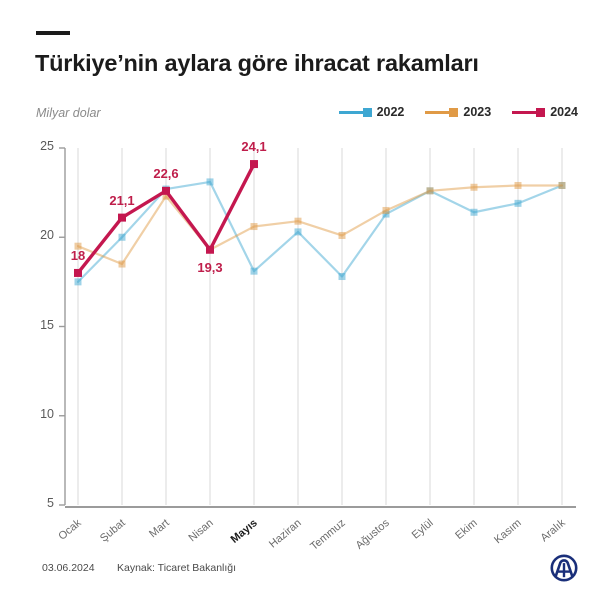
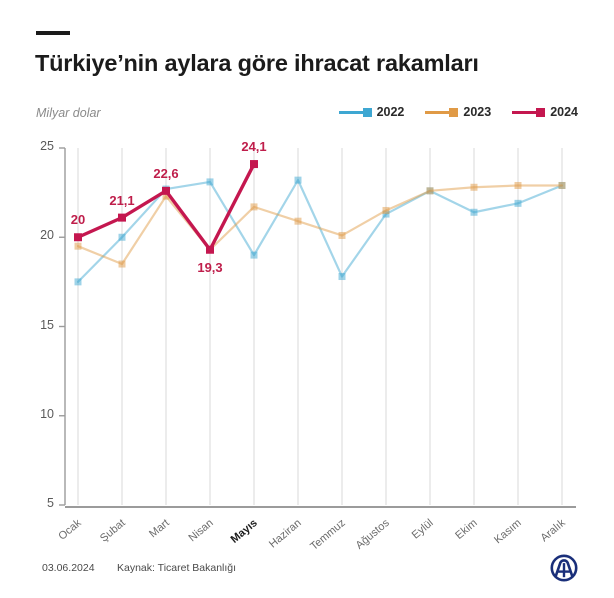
2024/Ocak: 18 -> 20
2022/Mayıs: 18.1 -> 19.0
2023/Mayıs: 20.6 -> 21.7
2022/Haziran: 20.3 -> 23.2
